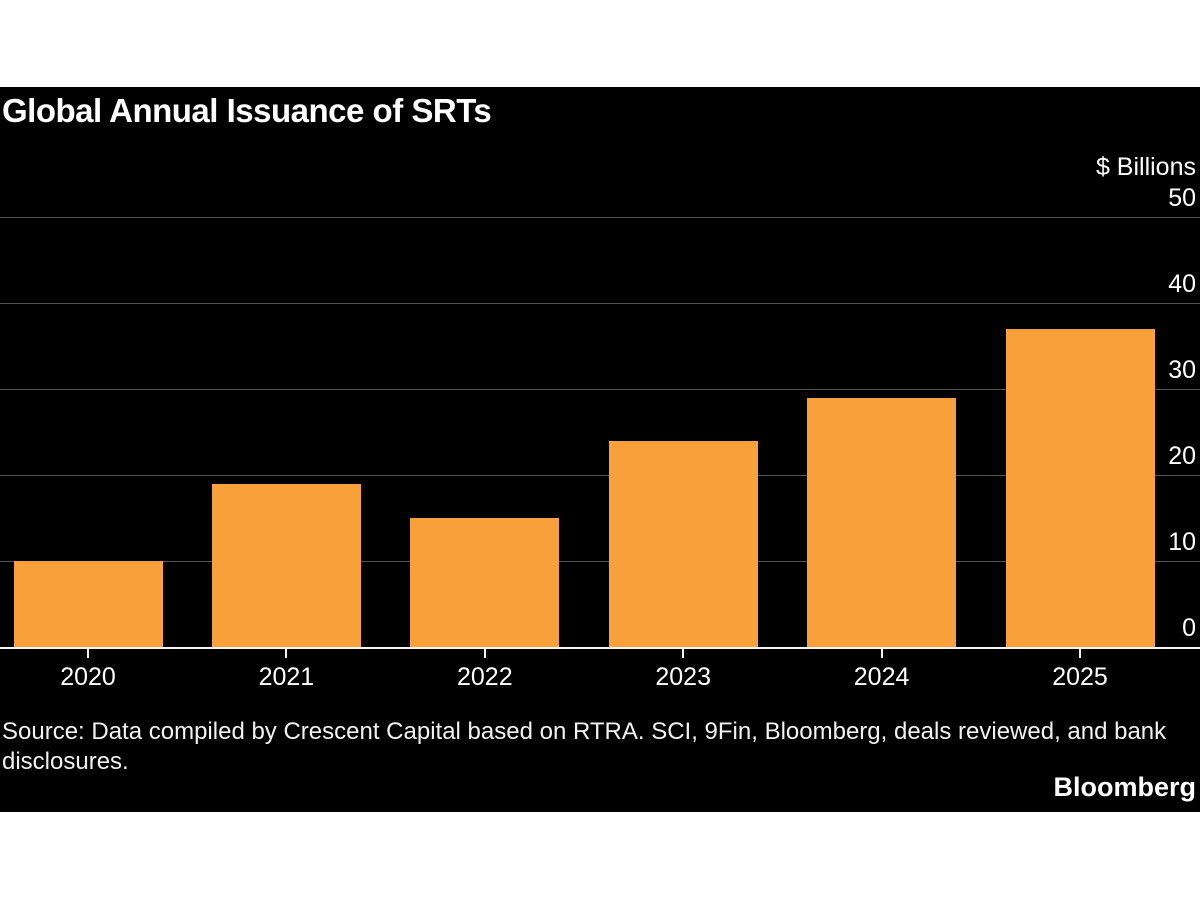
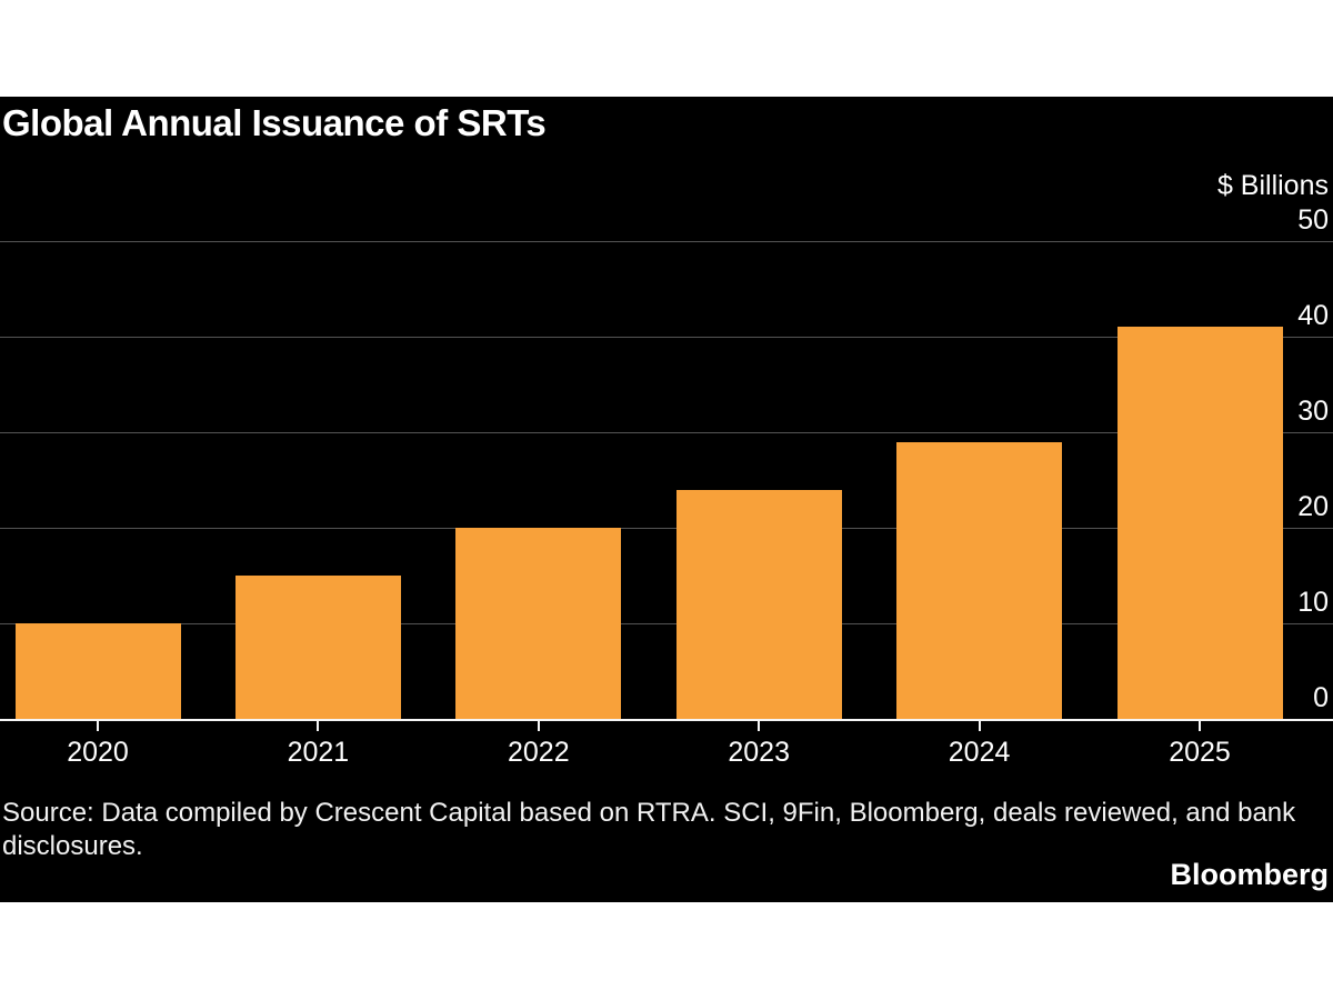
2021: 19 -> 15
2022: 15 -> 20
2025: 37 -> 41
